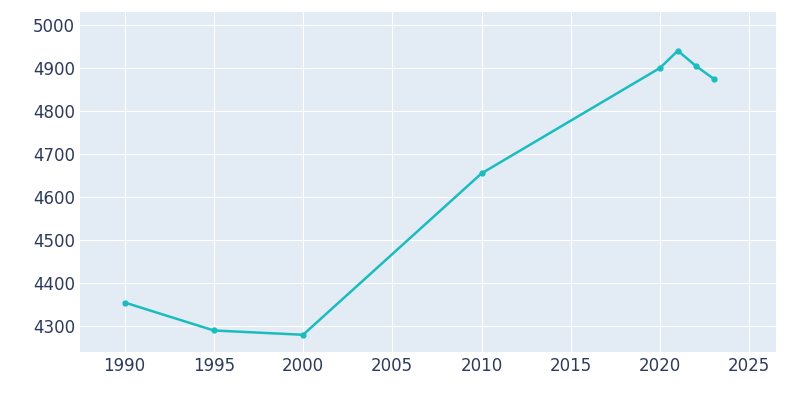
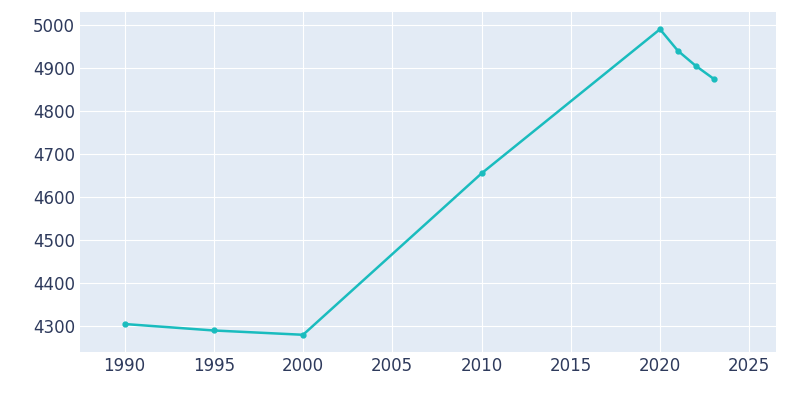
1990: 4355 -> 4305
2020: 4900 -> 4990
